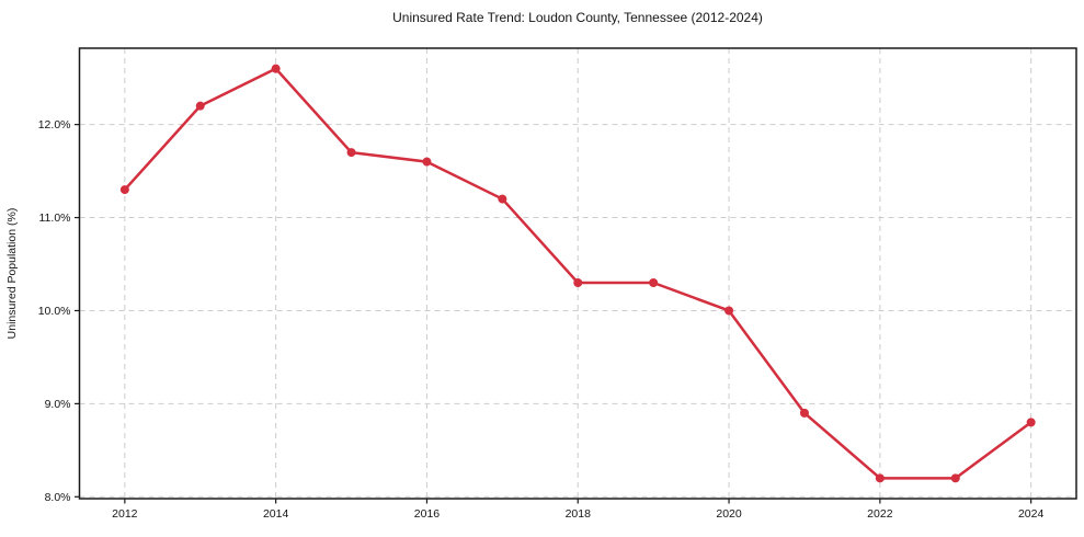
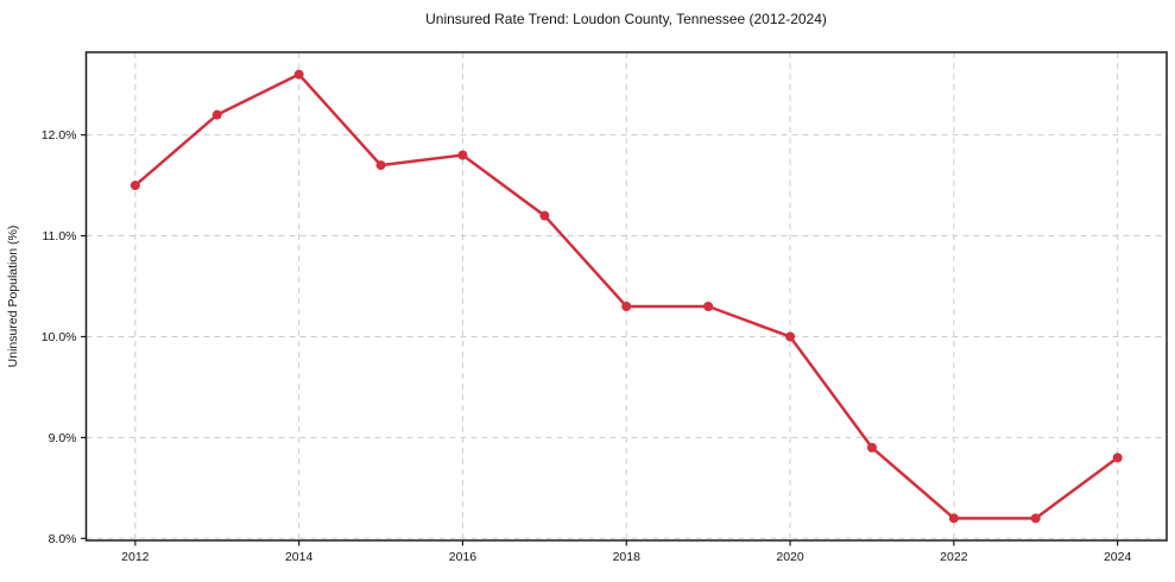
2012: 11.3% -> 11.5%
2016: 11.6% -> 11.8%
